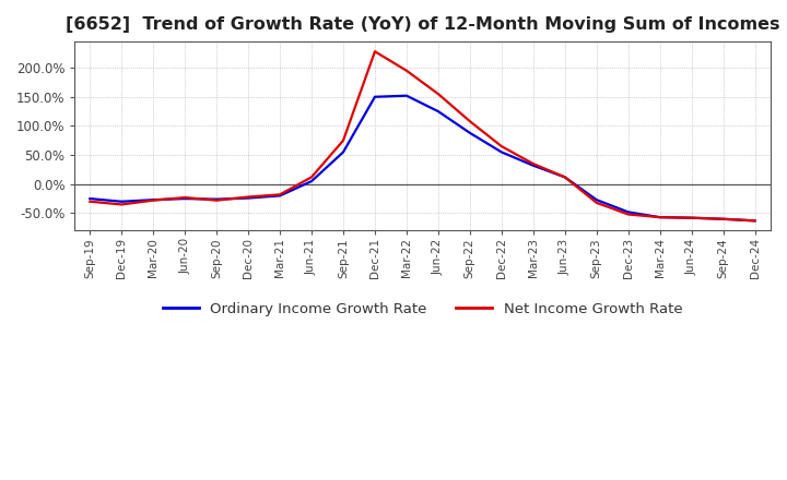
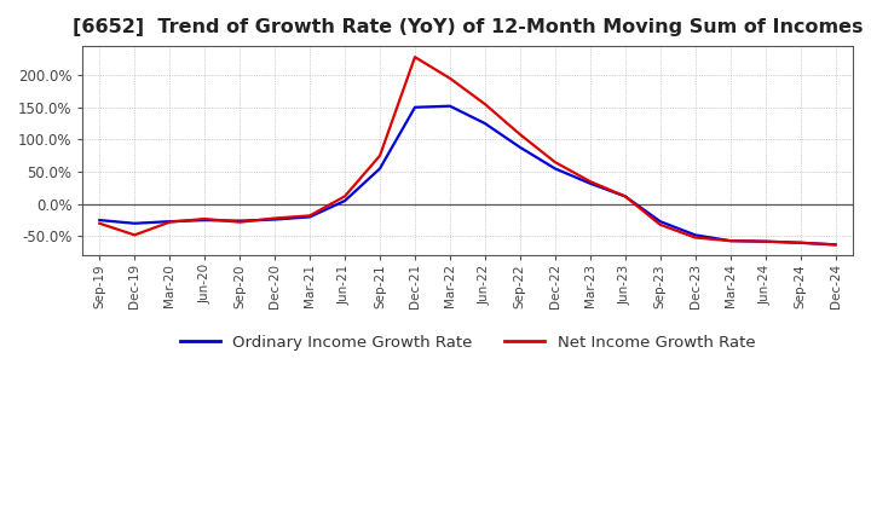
Net Income Growth Rate/Dec-19: -35% -> -48%
